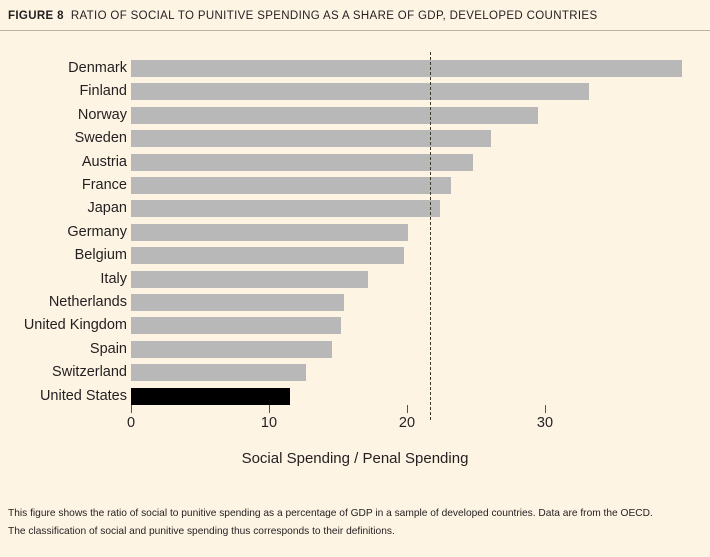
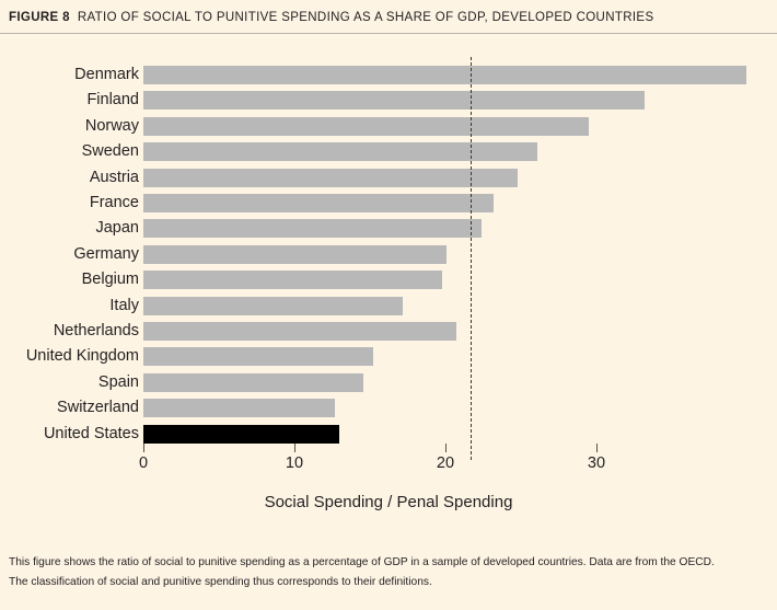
Netherlands: 15.4 -> 20.7
United States: 11.5 -> 13.0
